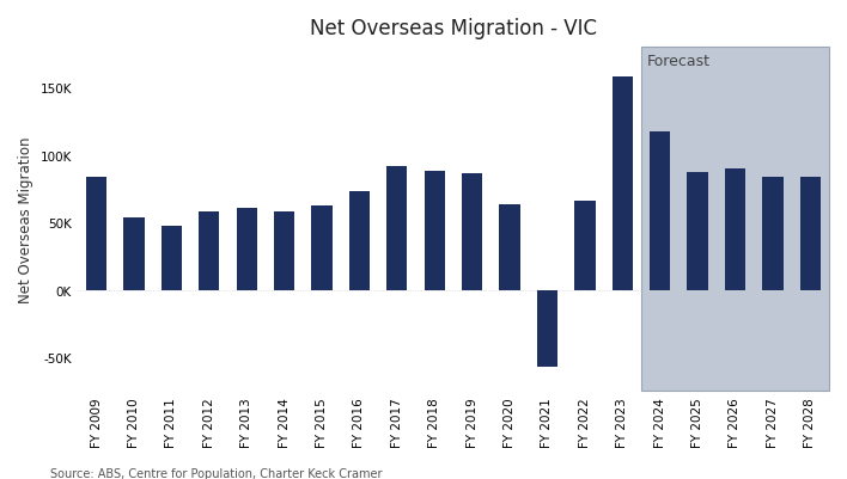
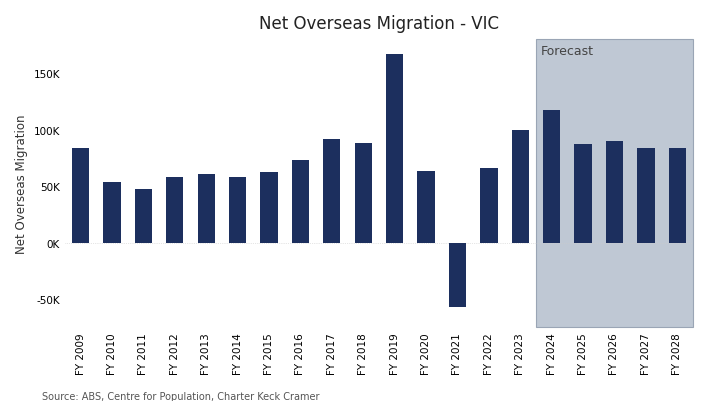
FY 2019: 86K -> 167K
FY 2023: 158K -> 100K
